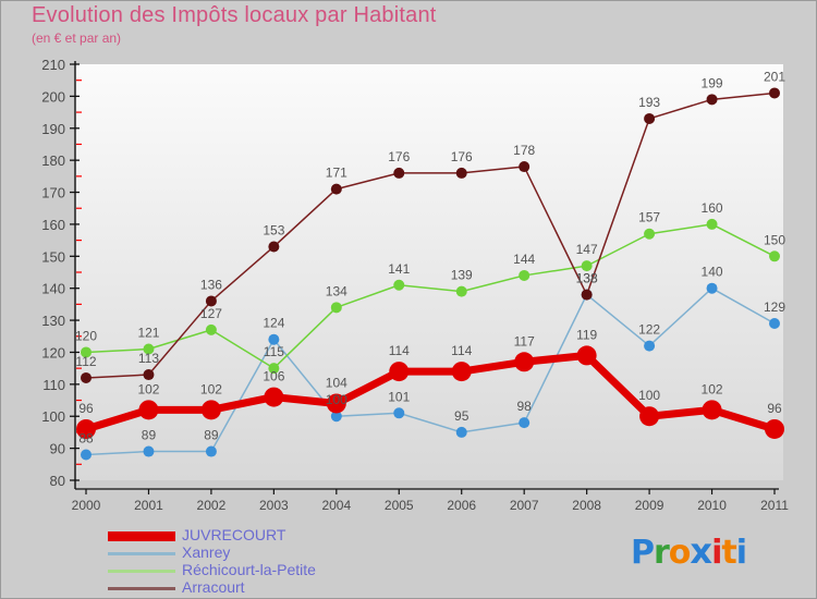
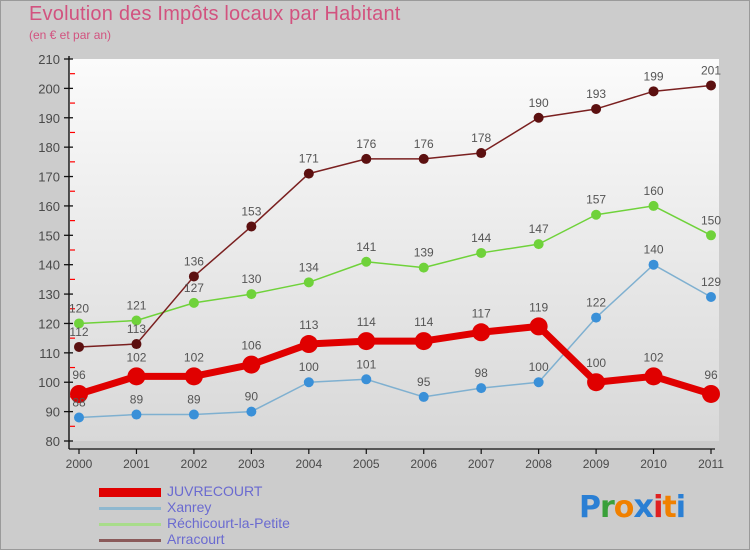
Xanrey/2003: 124 -> 90
Réchicourt-la-Petite/2003: 115 -> 130
JUVRECOURT/2004: 104 -> 113
Xanrey/2008: 138 -> 100
Arracourt/2008: 138 -> 190
